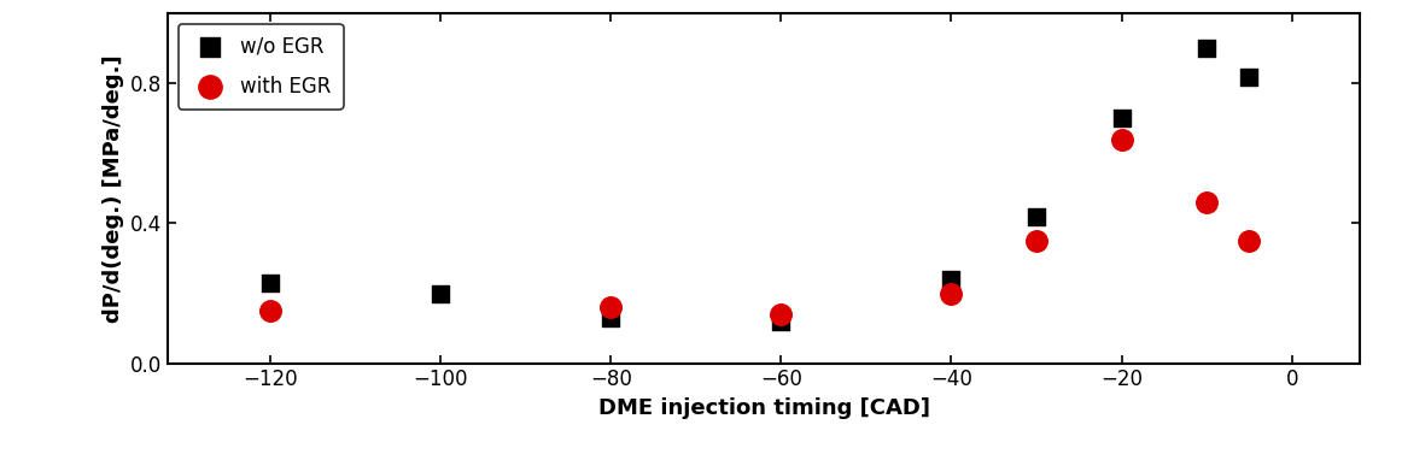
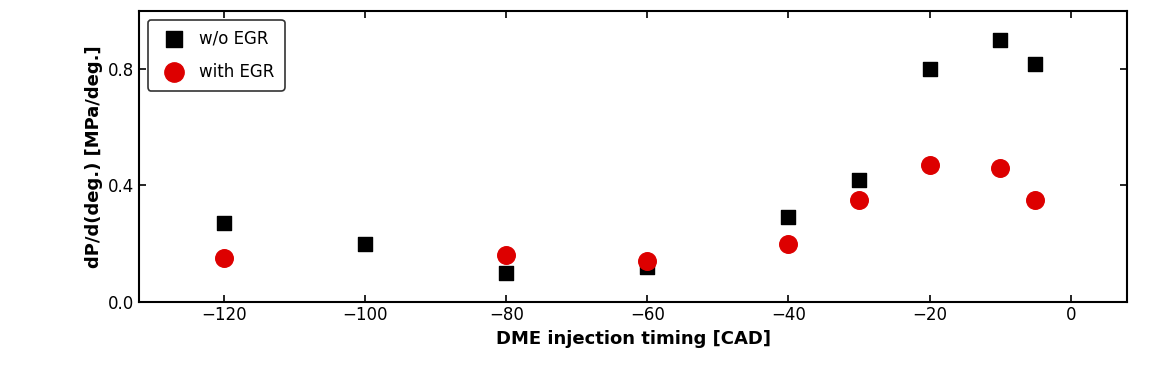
w/o EGR/−120: 0.23 -> 0.27
w/o EGR/−80: 0.13 -> 0.10
w/o EGR/−40: 0.24 -> 0.29
w/o EGR/−20: 0.70 -> 0.80
with EGR/−20: 0.64 -> 0.47
